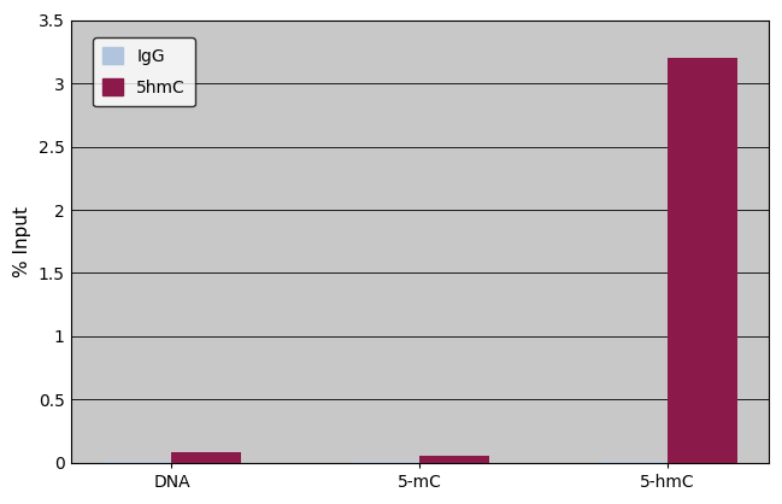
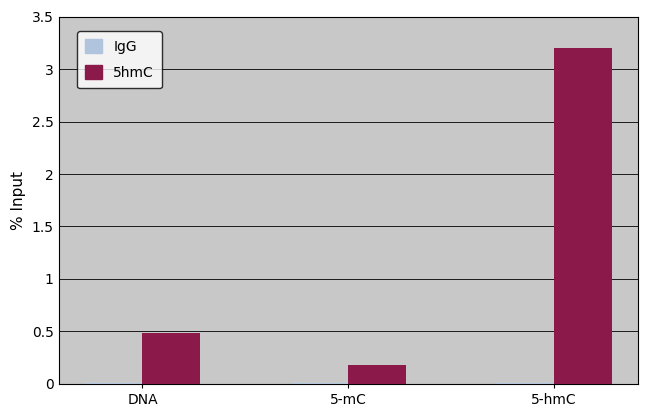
5hmC/DNA: 0.09 -> 0.48
5hmC/5-mC: 0.06 -> 0.18
